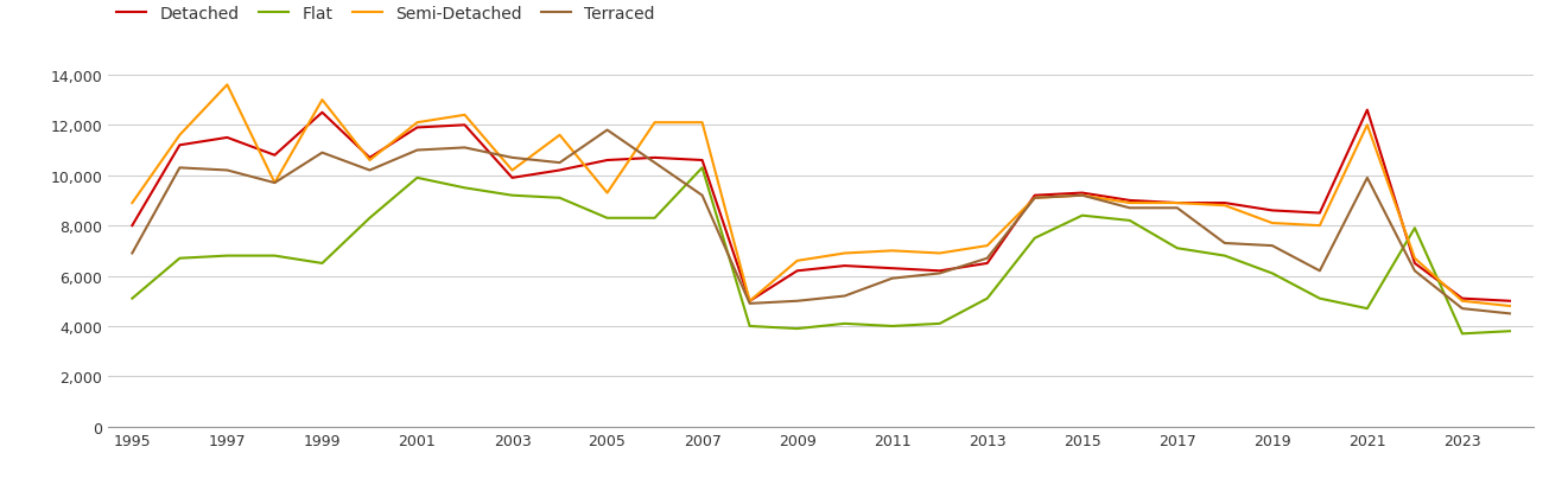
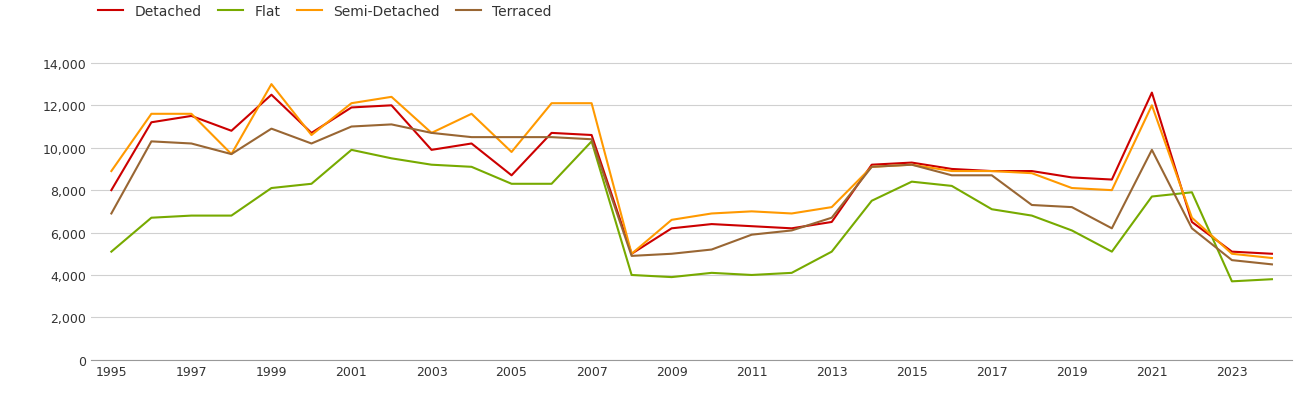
Semi-Detached/1997: 13,600 -> 11,600
Flat/1999: 6,500 -> 8,100
Semi-Detached/2003: 10,200 -> 10,700
Detached/2005: 10,600 -> 8,700
Semi-Detached/2005: 9,300 -> 9,800
Terraced/2005: 11,800 -> 10,500
Terraced/2007: 9,200 -> 10,400
Flat/2021: 4,700 -> 7,700
